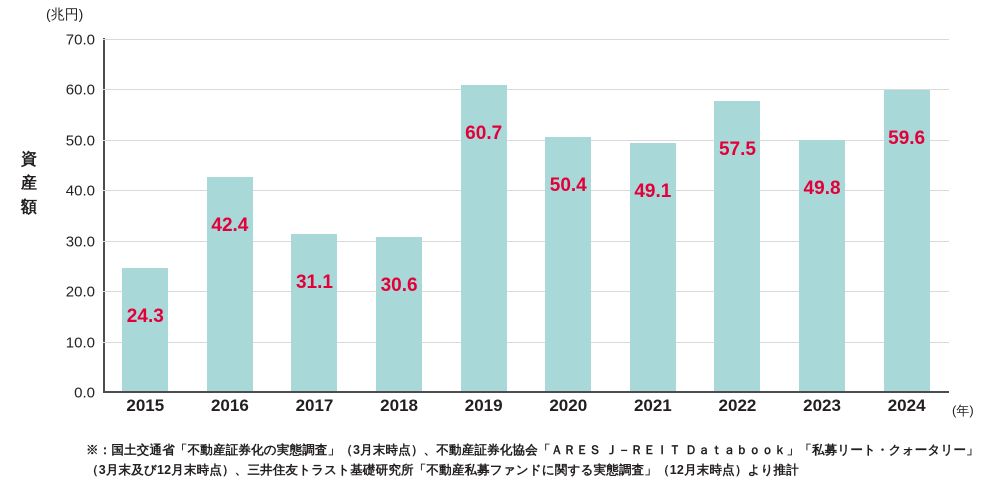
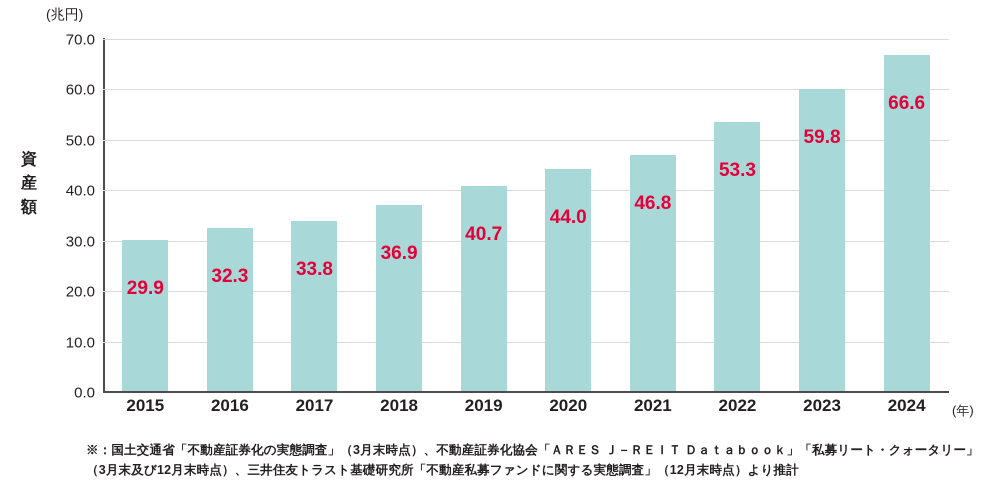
2015: 24.3 -> 29.9
2016: 42.4 -> 32.3
2017: 31.1 -> 33.8
2018: 30.6 -> 36.9
2019: 60.7 -> 40.7
2020: 50.4 -> 44.0
2021: 49.1 -> 46.8
2022: 57.5 -> 53.3
2023: 49.8 -> 59.8
2024: 59.6 -> 66.6
